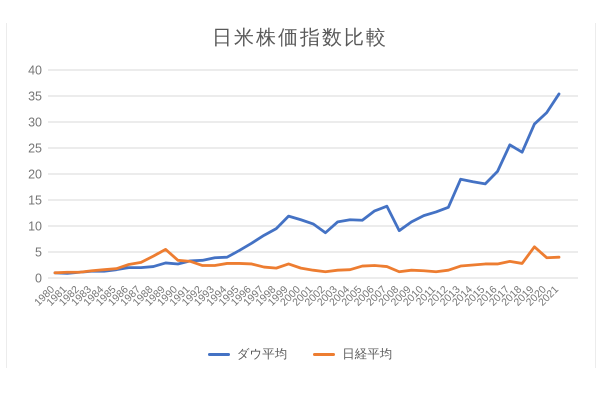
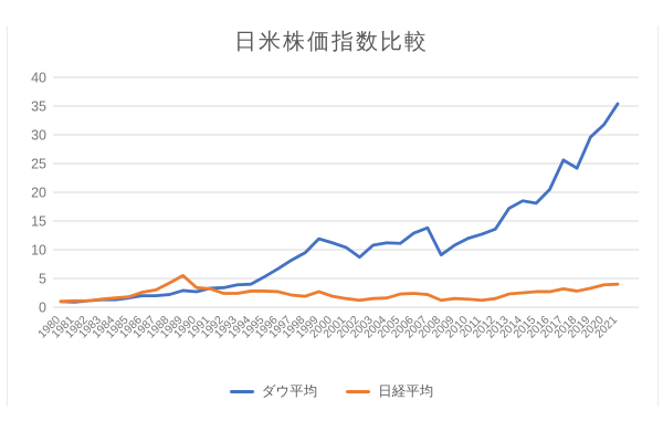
ダウ平均/2013: 19 -> 17
日経平均/2019: 6 -> 3
